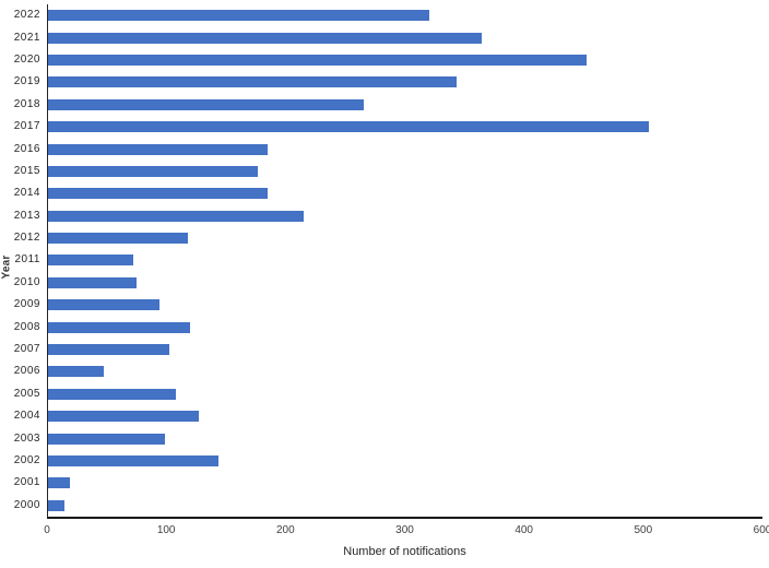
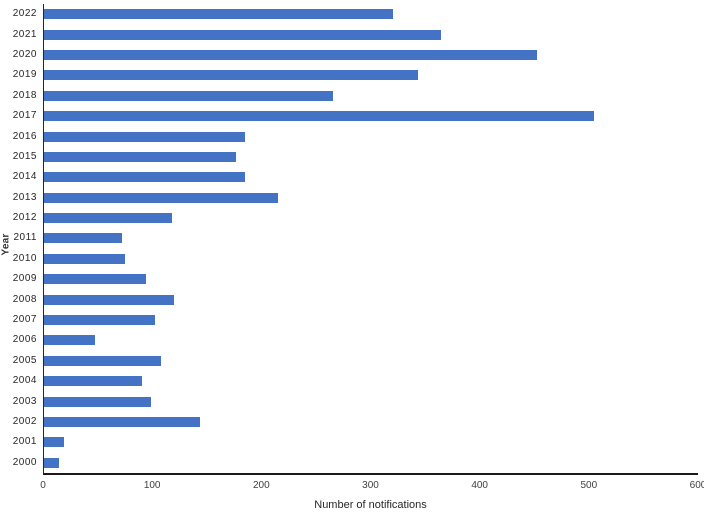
2004: 127 -> 90
